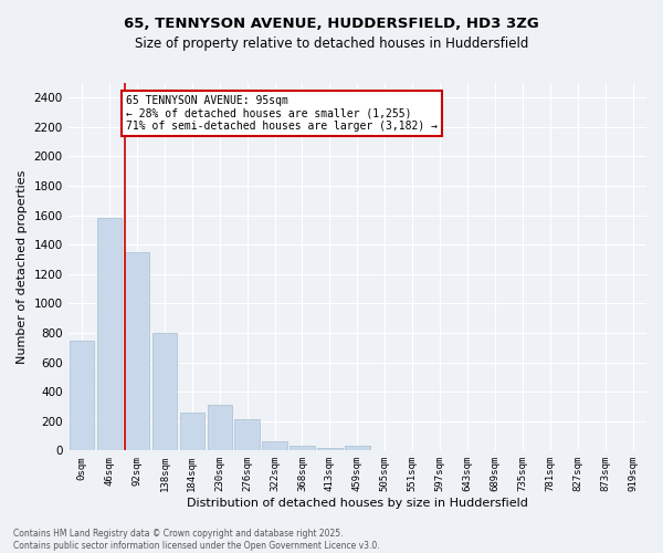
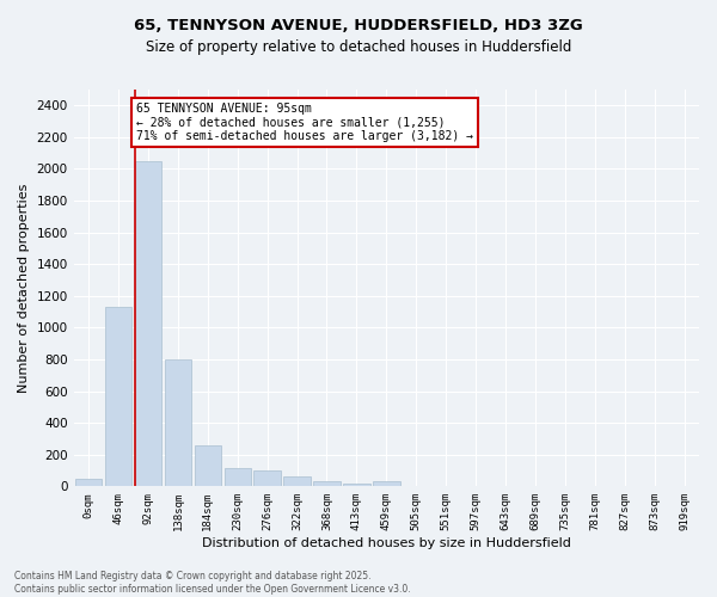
0sqm: 750 -> 50
46sqm: 1580 -> 1130
92sqm: 1350 -> 2050
230sqm: 310 -> 120
276sqm: 210 -> 100
